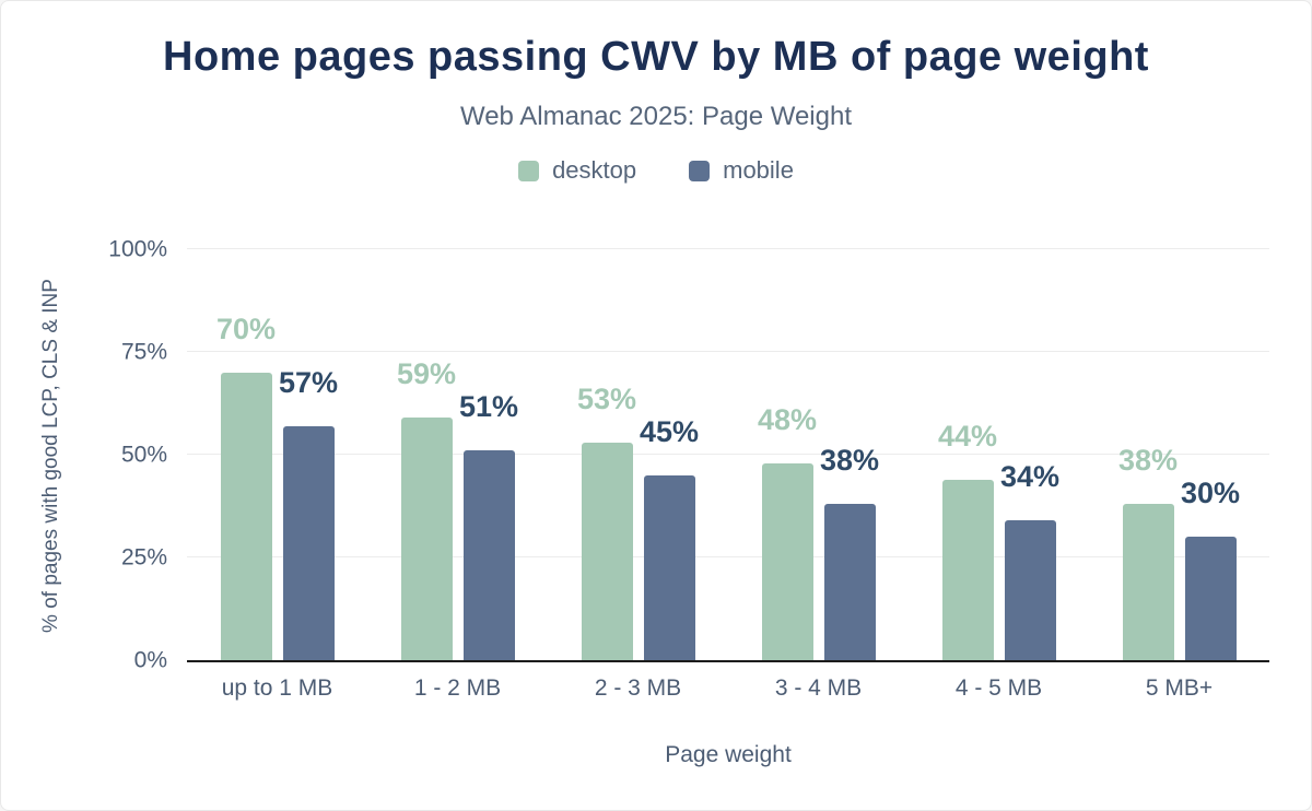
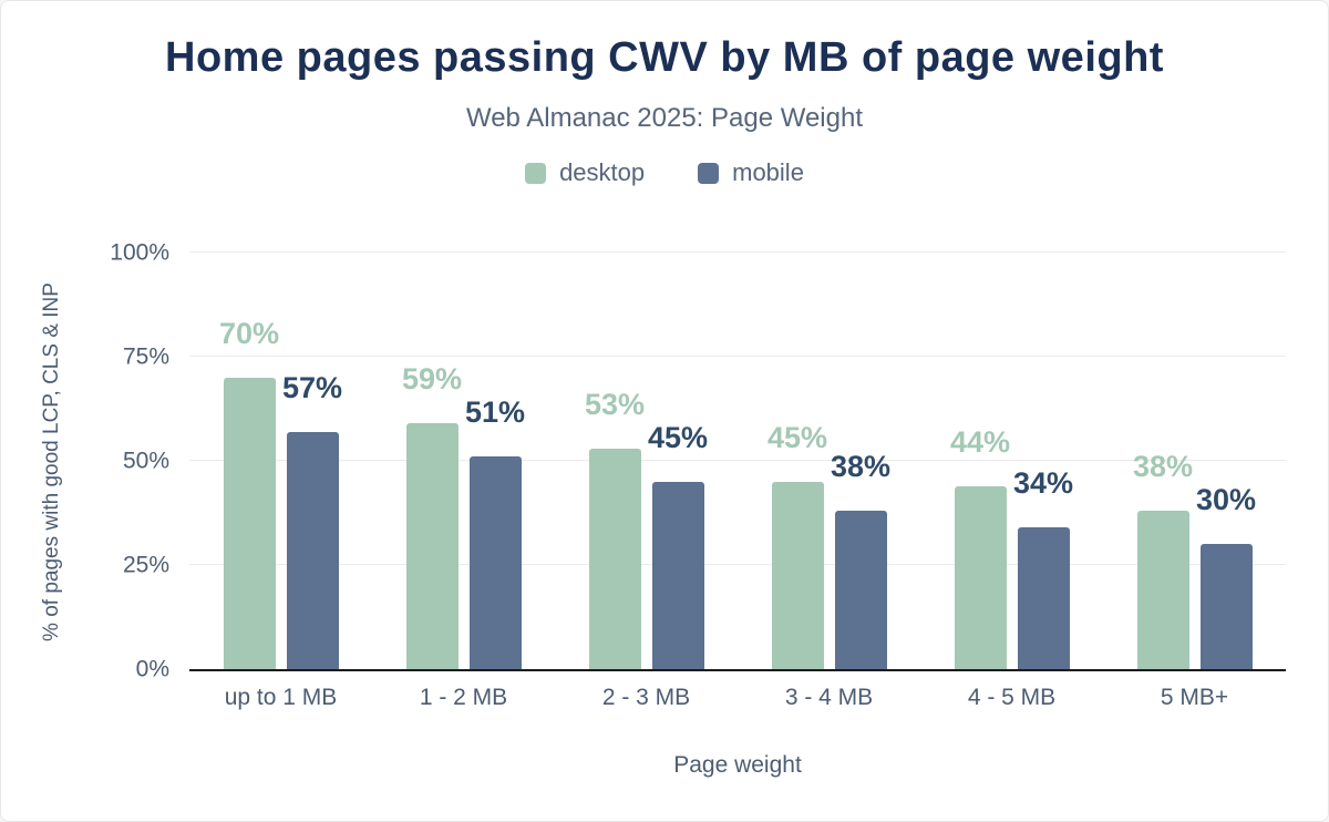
desktop/3 - 4 MB: 48% -> 45%
